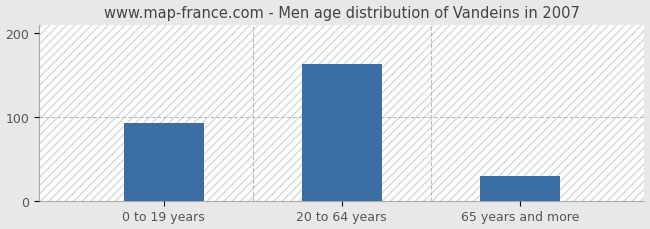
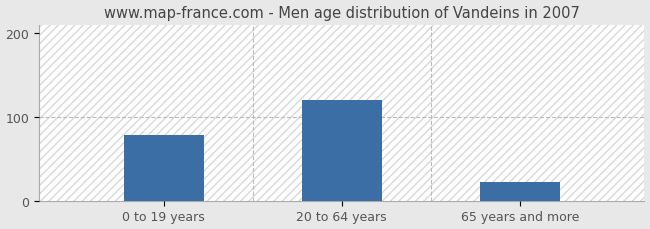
0 to 19 years: 93 -> 78
20 to 64 years: 163 -> 120
65 years and more: 30 -> 22
